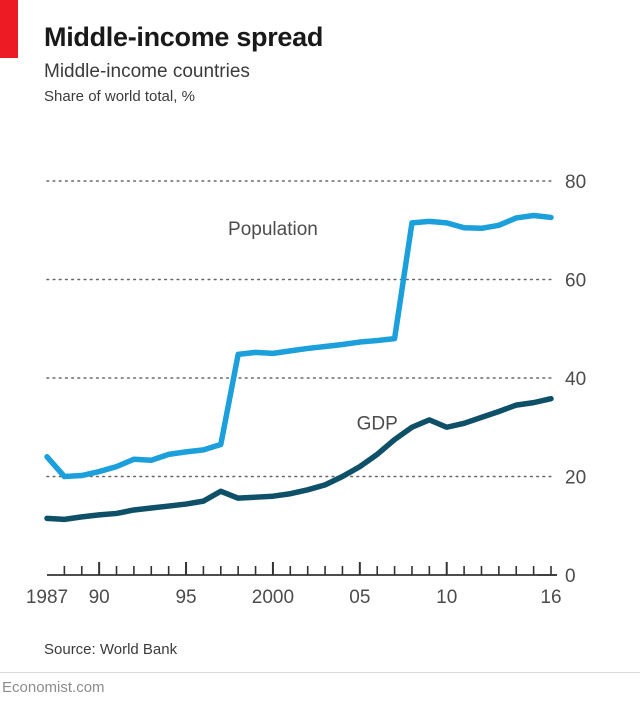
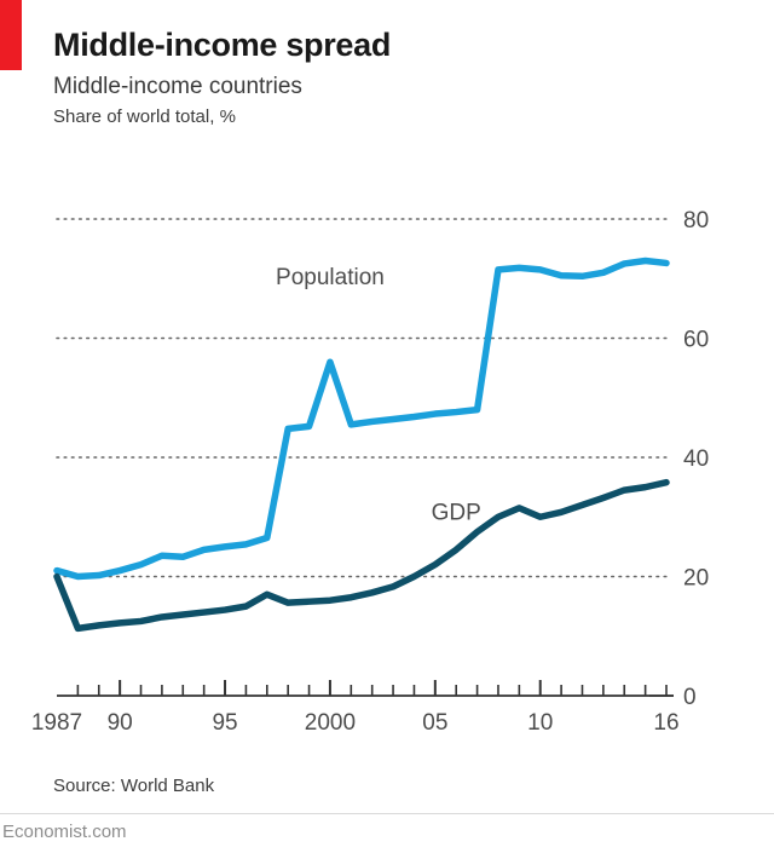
Population/1987: 24 -> 21
GDP/1987: 12 -> 20
Population/2000: 45 -> 56
